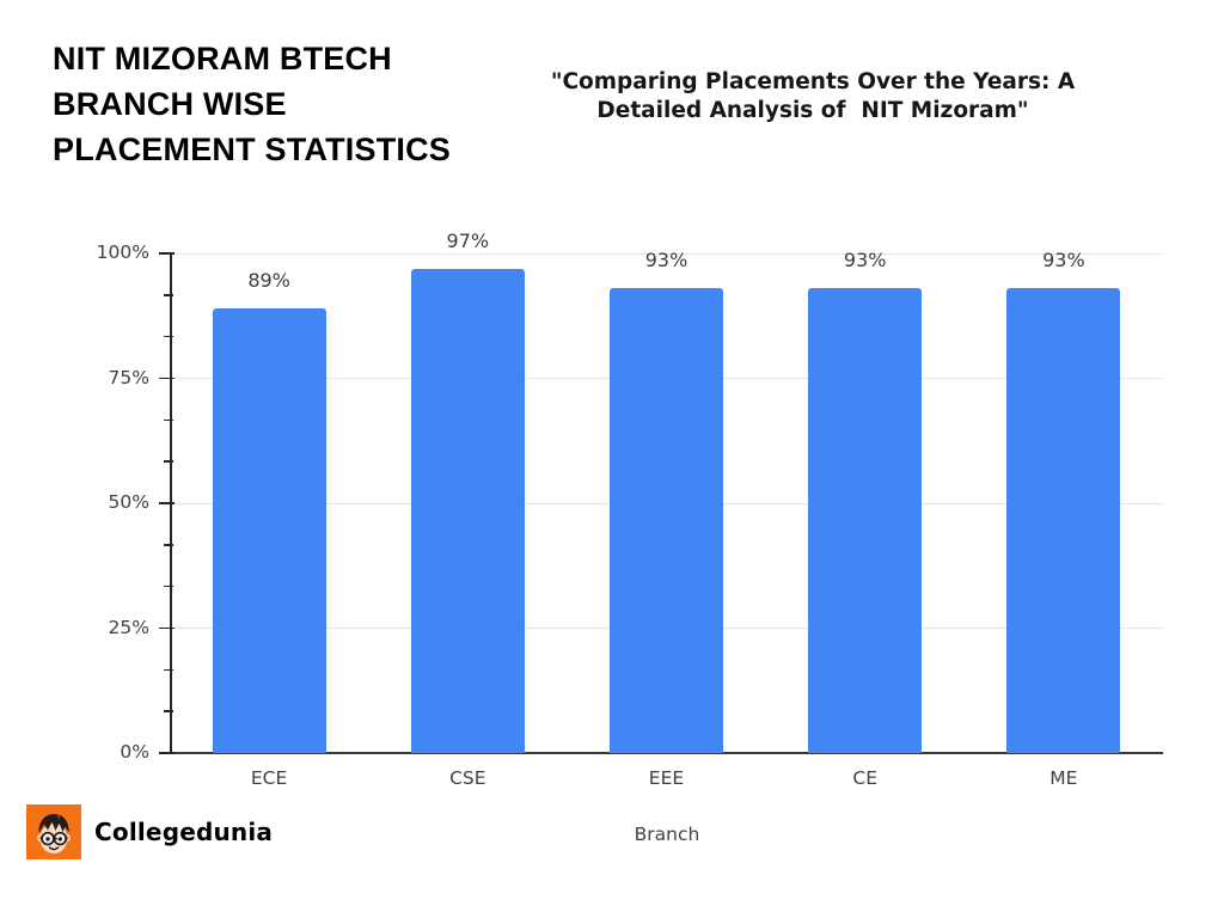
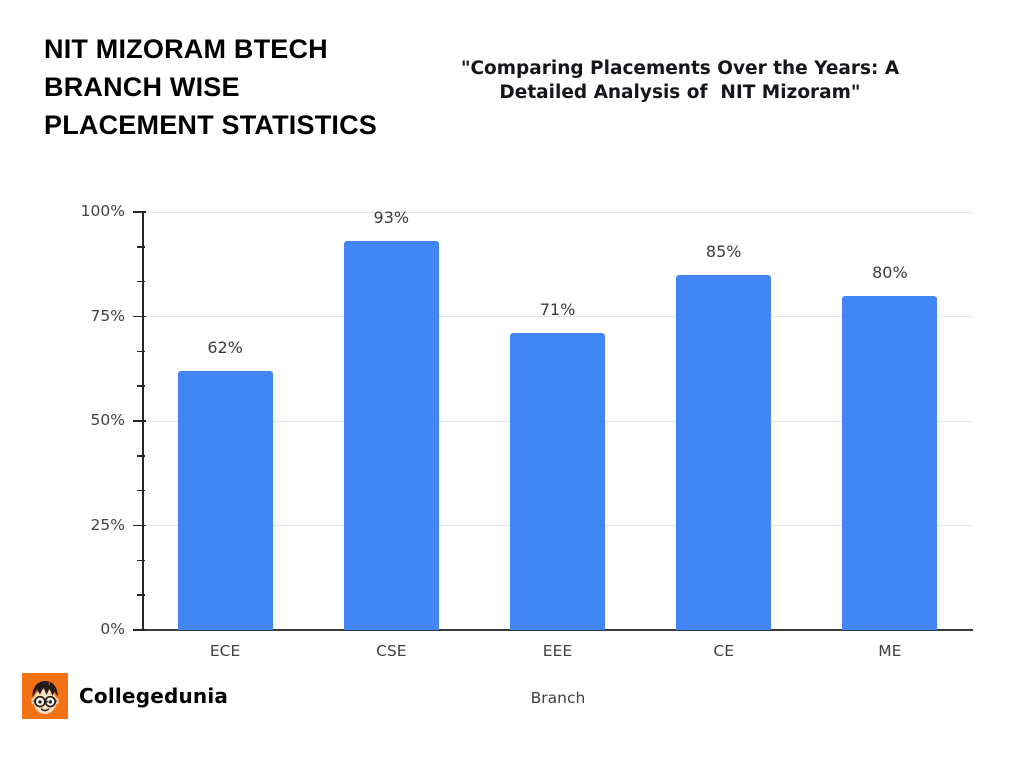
ECE: 89% -> 62%
CSE: 97% -> 93%
EEE: 93% -> 71%
CE: 93% -> 85%
ME: 93% -> 80%
